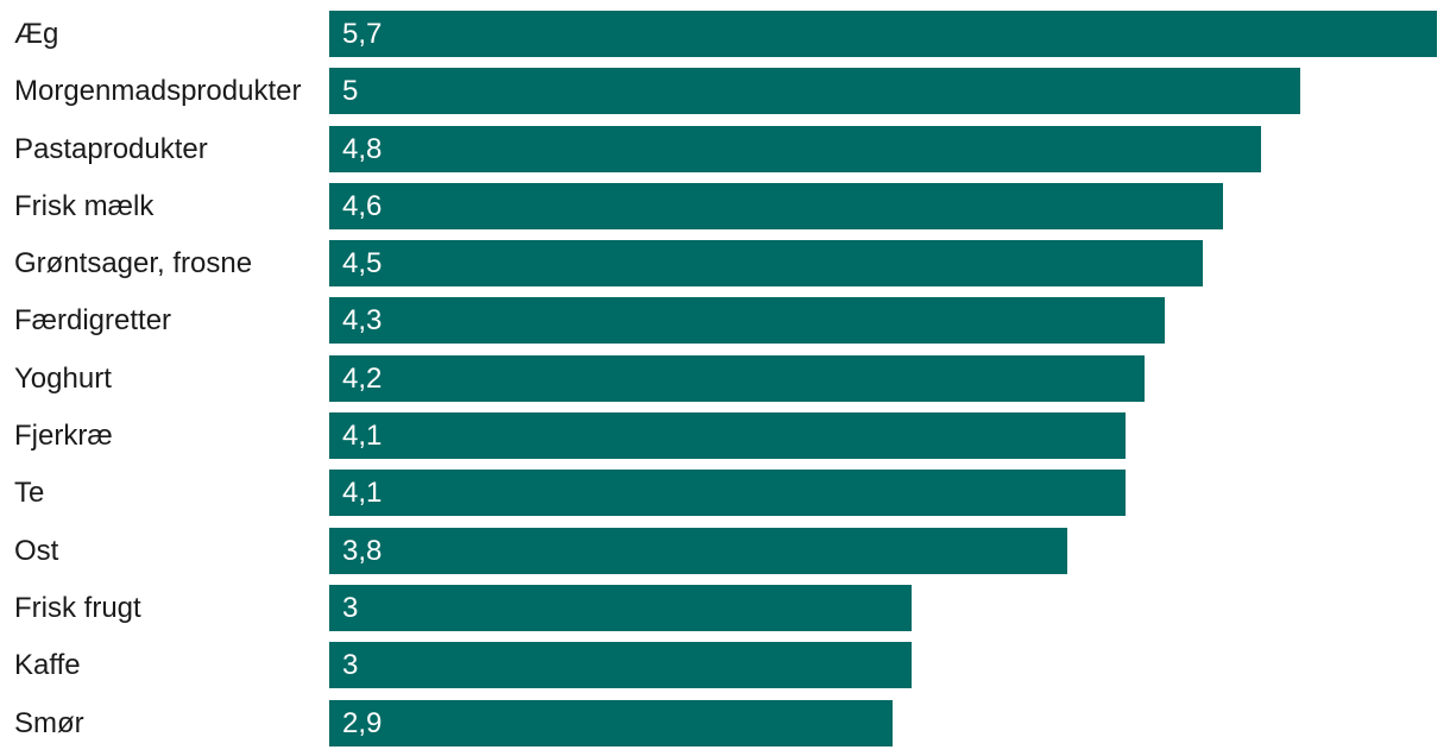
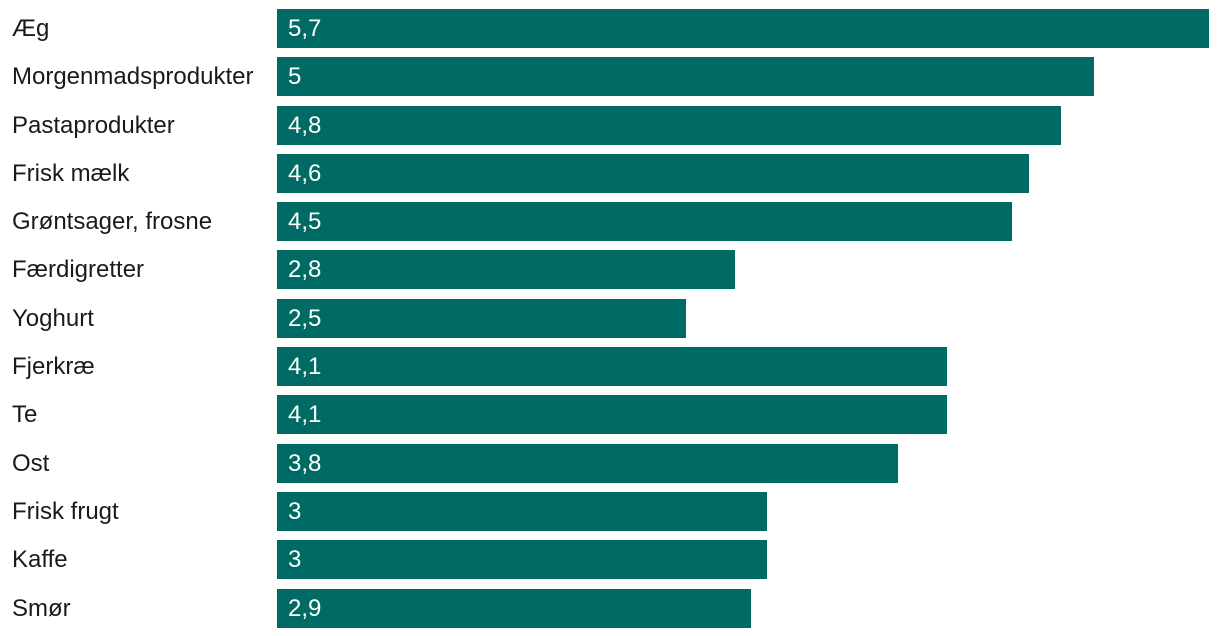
Færdigretter: 4,3 -> 2,8
Yoghurt: 4,2 -> 2,5
